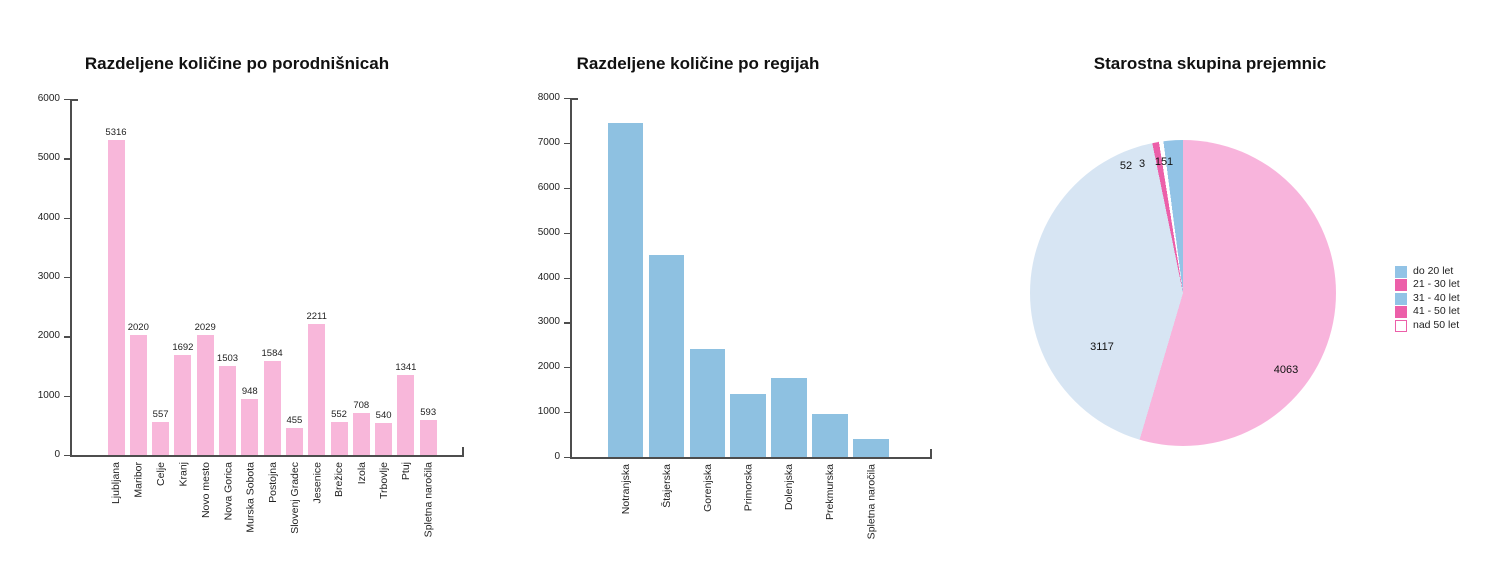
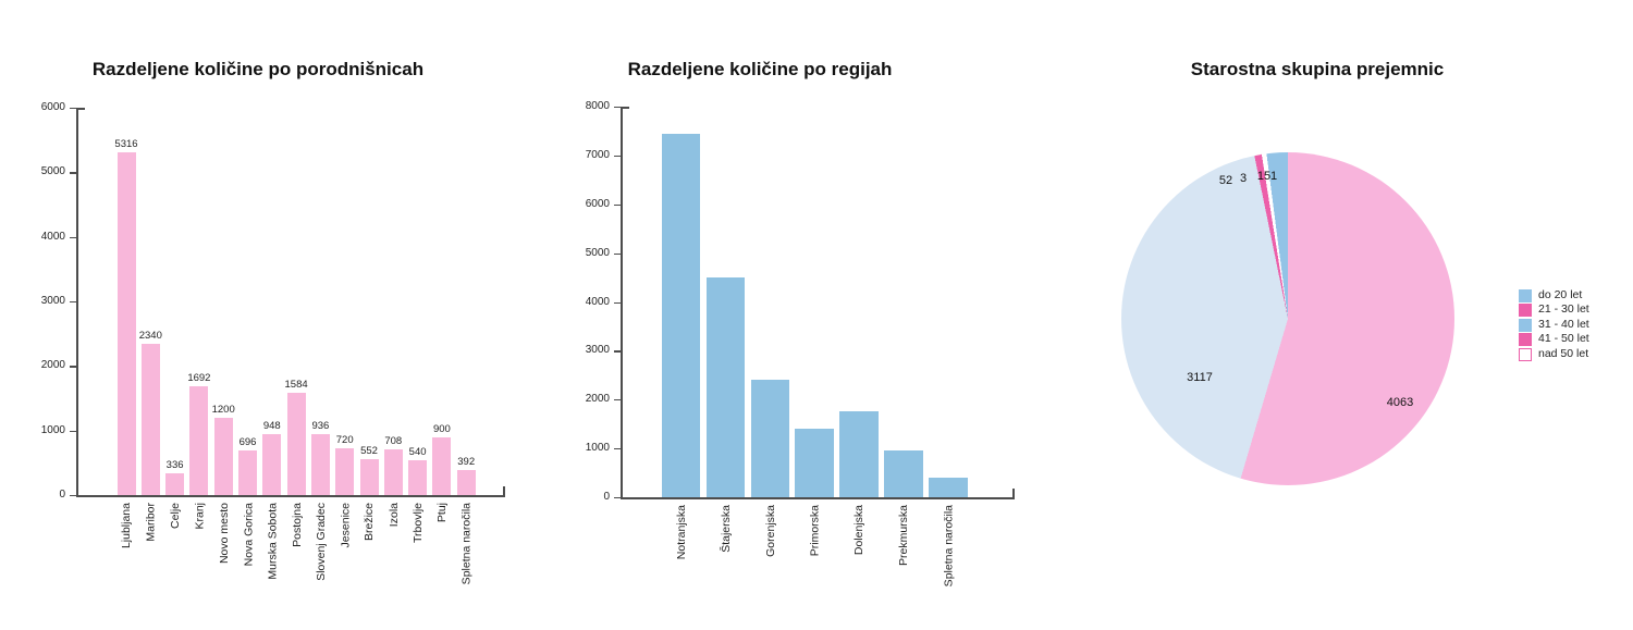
Razdeljene količine po porodnišnicah/Maribor: 2020 -> 2340
Razdeljene količine po porodnišnicah/Celje: 557 -> 336
Razdeljene količine po porodnišnicah/Novo mesto: 2029 -> 1200
Razdeljene količine po porodnišnicah/Nova Gorica: 1503 -> 696
Razdeljene količine po porodnišnicah/Slovenj Gradec: 455 -> 936
Razdeljene količine po porodnišnicah/Jesenice: 2211 -> 720
Razdeljene količine po porodnišnicah/Ptuj: 1341 -> 900
Razdeljene količine po porodnišnicah/Spletna naročila: 593 -> 392
